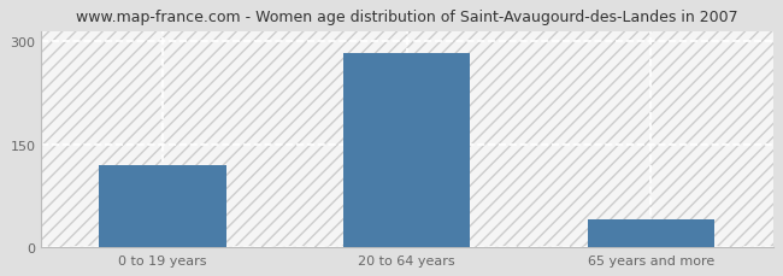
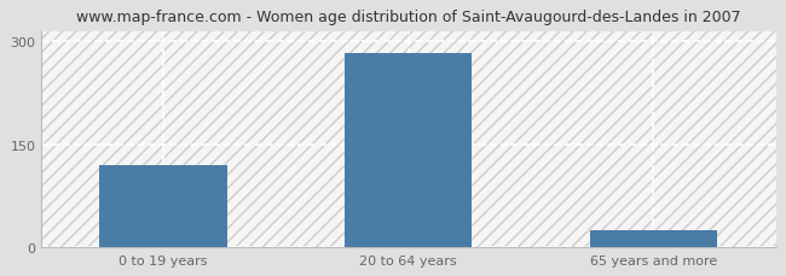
65 years and more: 40 -> 24
